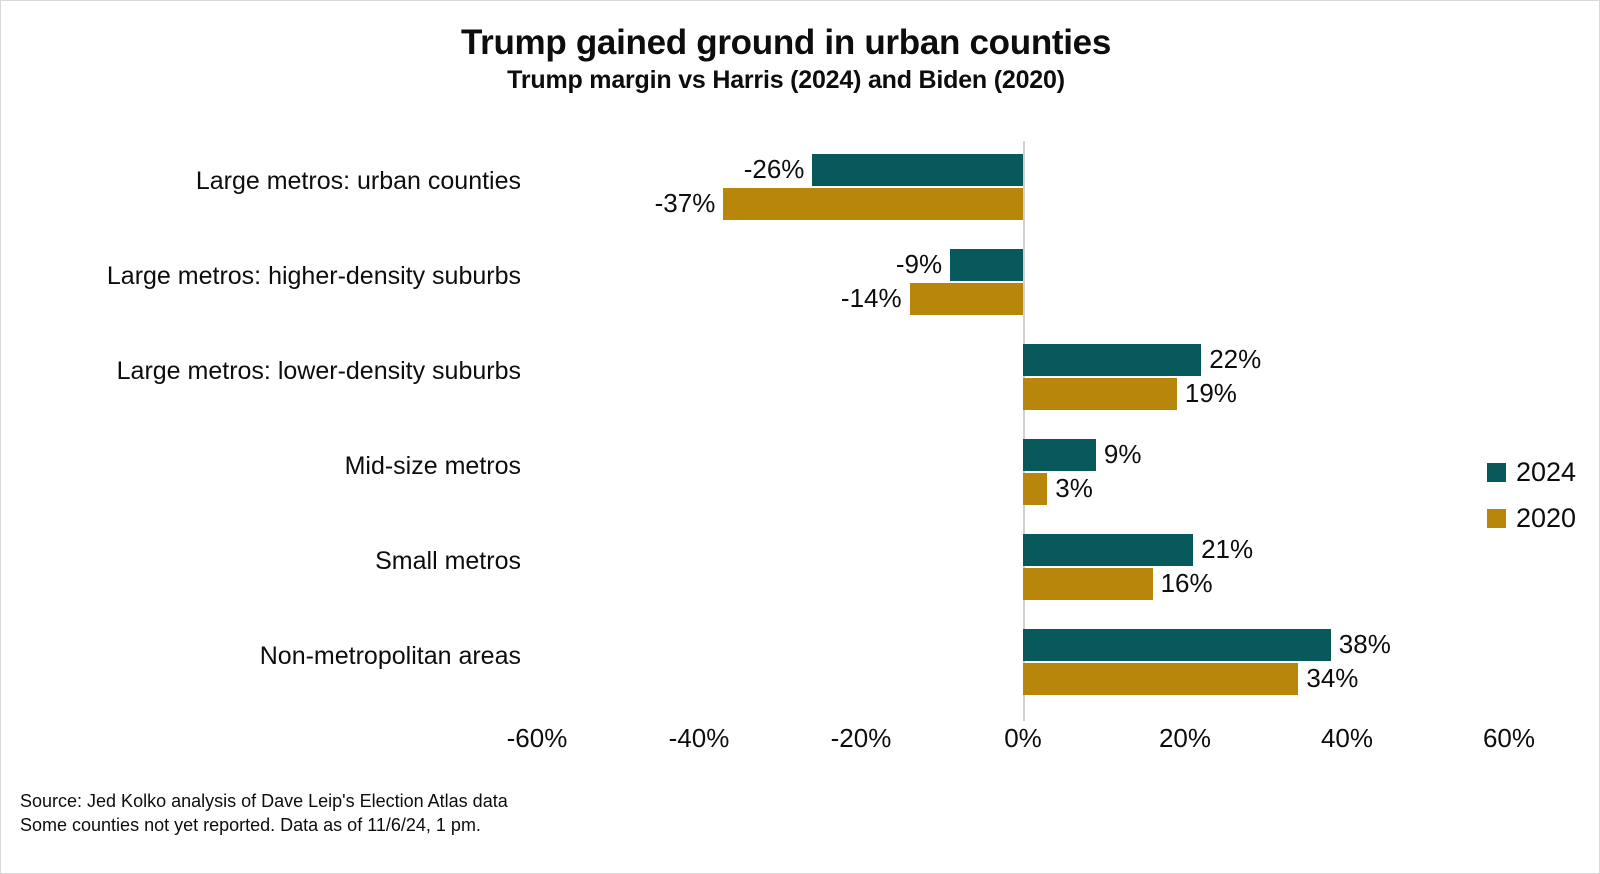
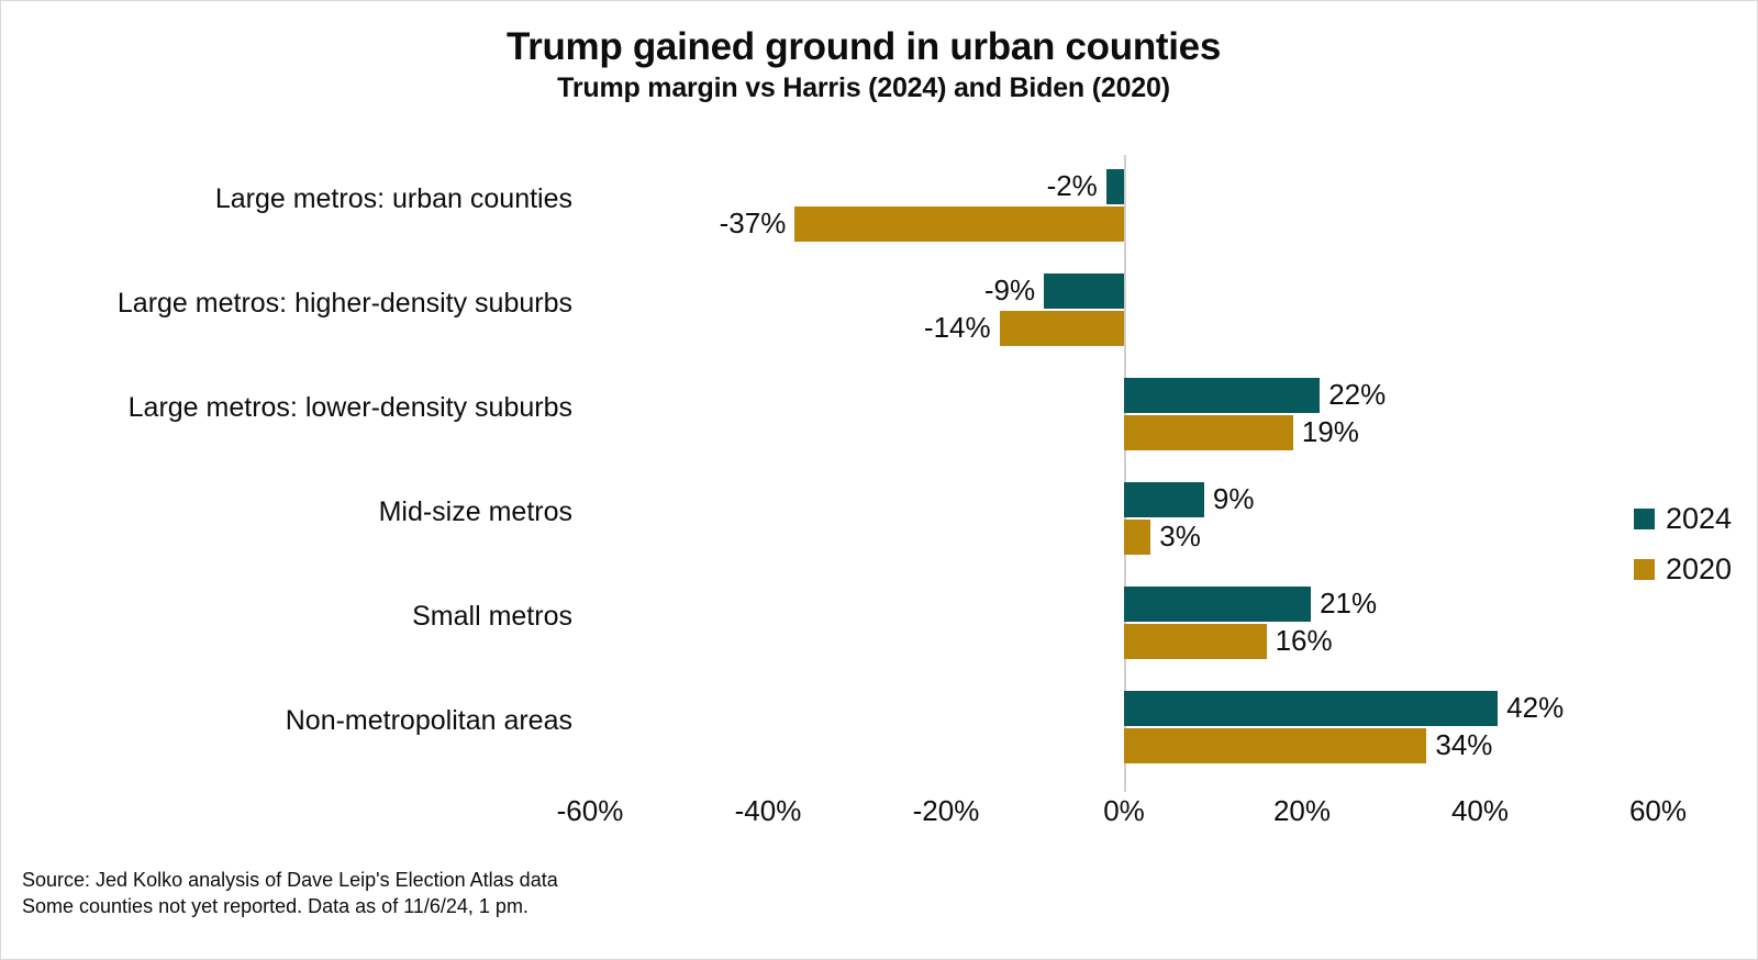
2024/Large metros: urban counties: -26% -> -2%
2024/Non-metropolitan areas: 38% -> 42%
